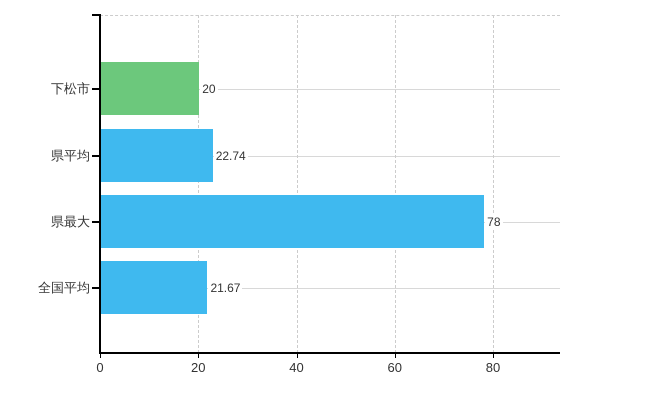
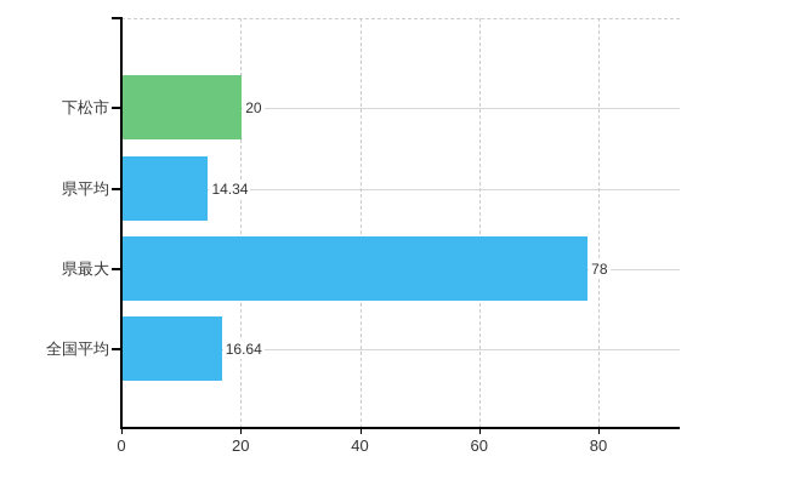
県平均: 22.74 -> 14.34
全国平均: 21.67 -> 16.64
